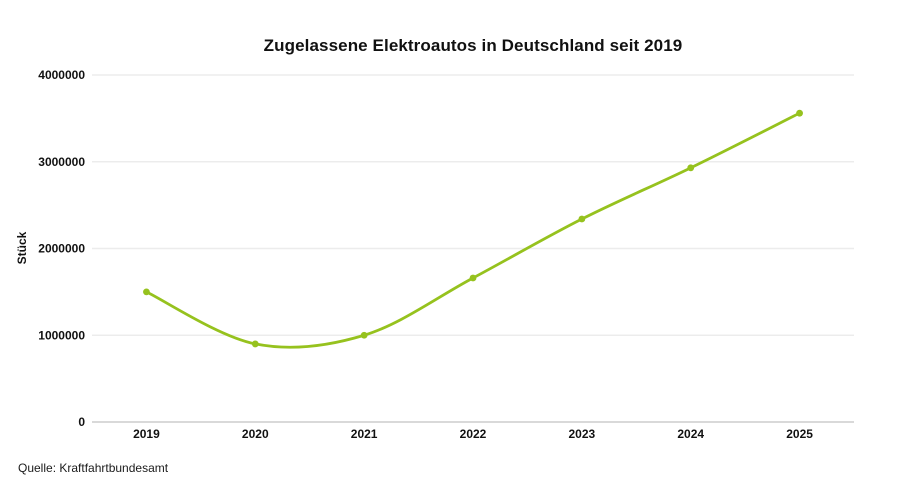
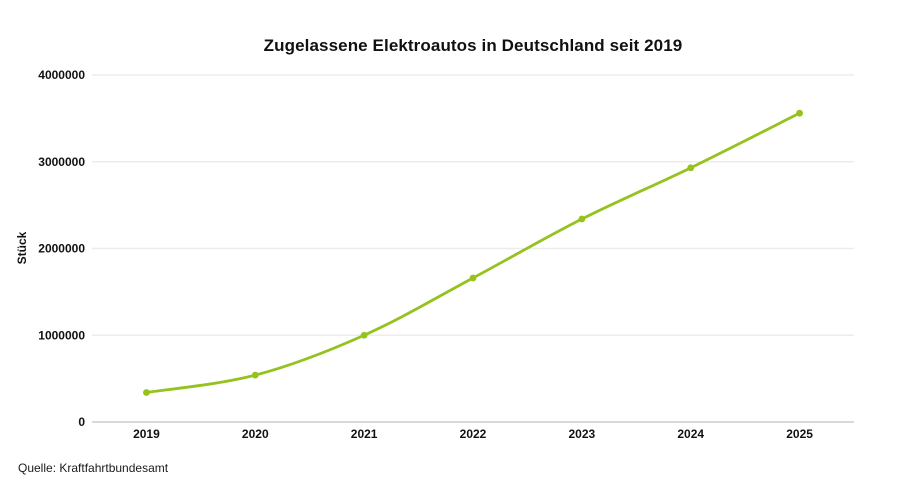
2019: 1500000 -> 300000
2020: 900000 -> 500000
